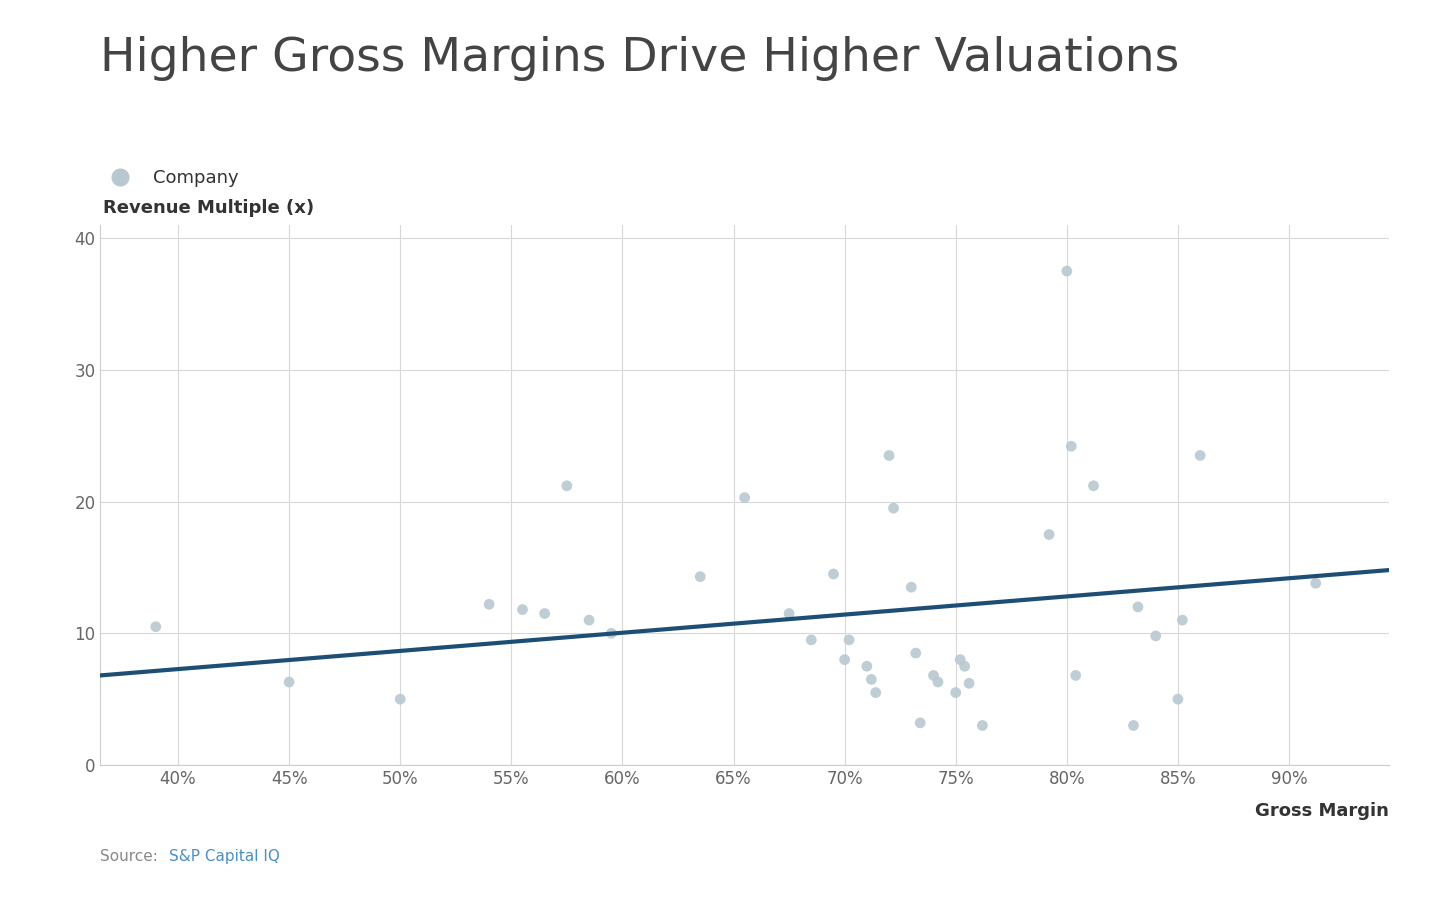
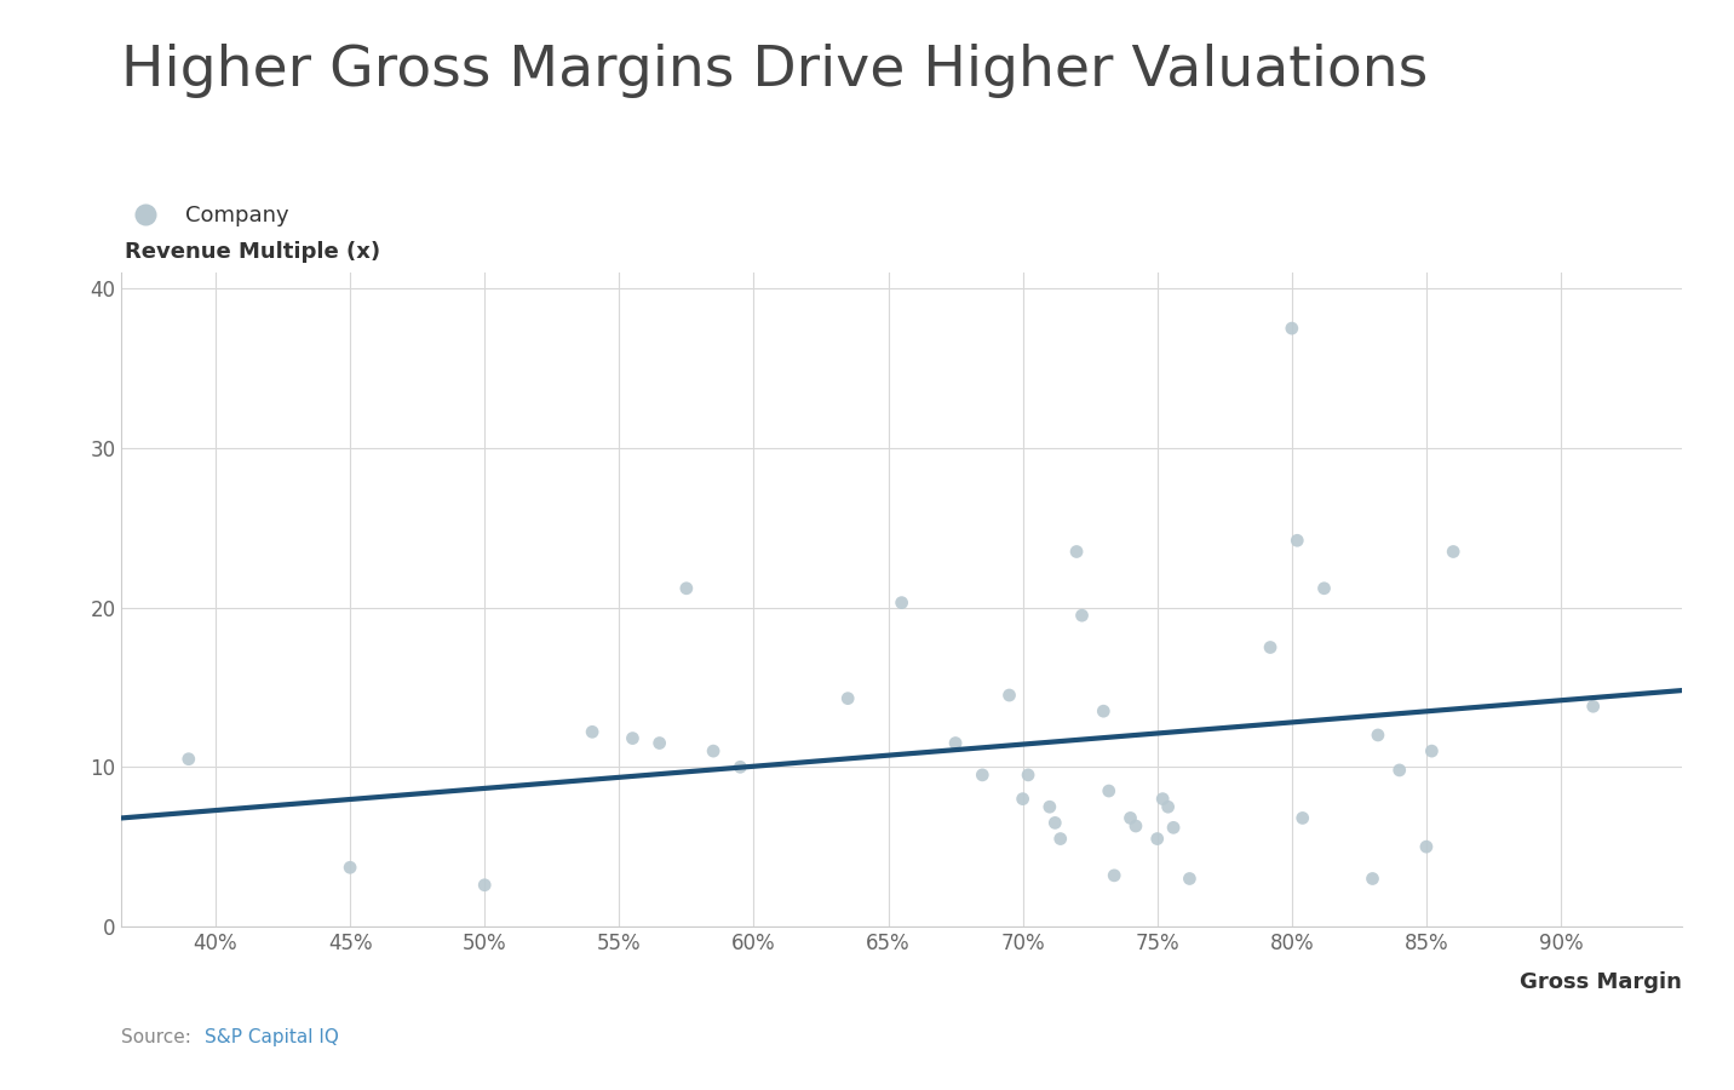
45%: 6.3 -> 3.7
50%: 5.0 -> 2.6
